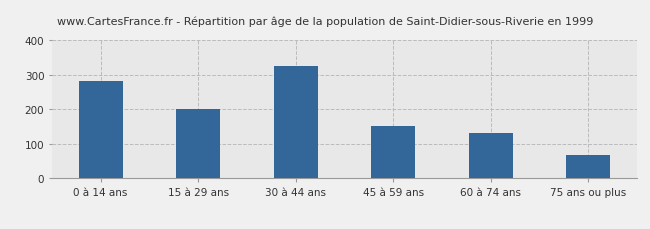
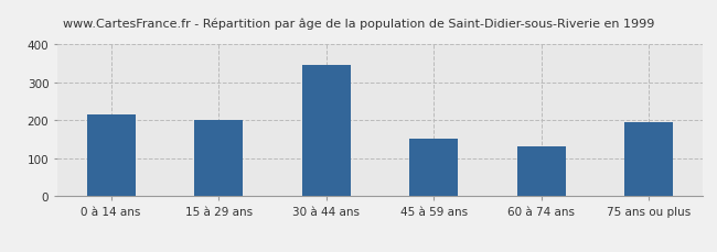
0 à 14 ans: 281 -> 215
30 à 44 ans: 326 -> 345
75 ans ou plus: 68 -> 195
